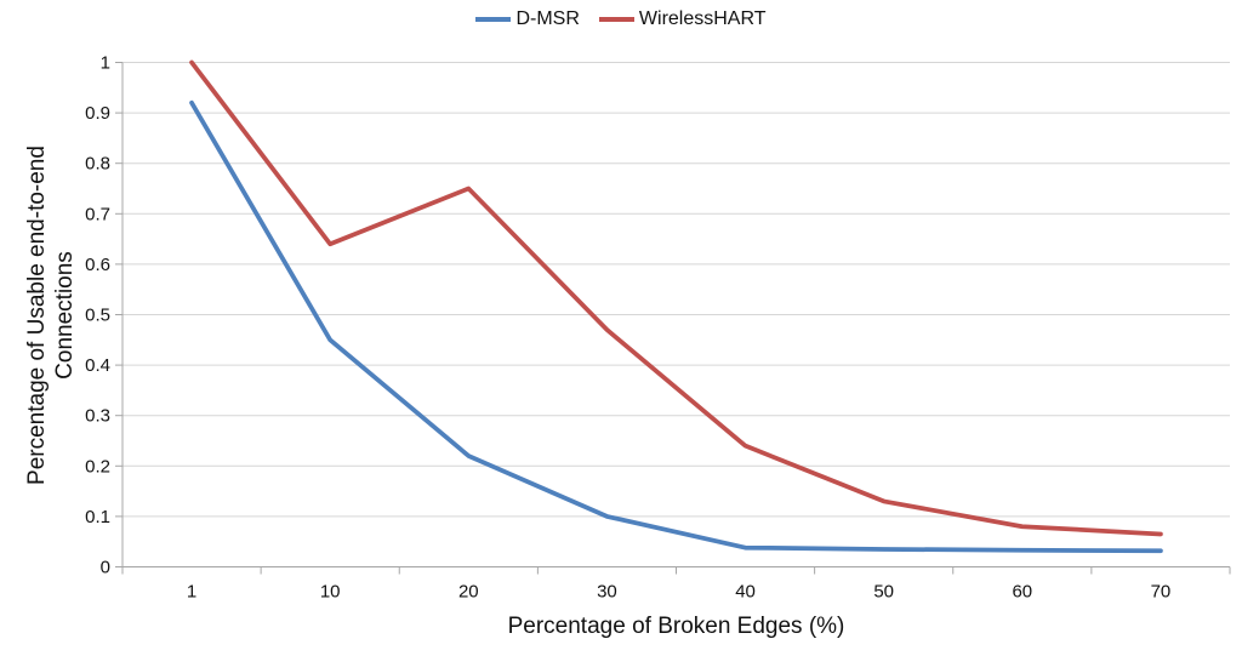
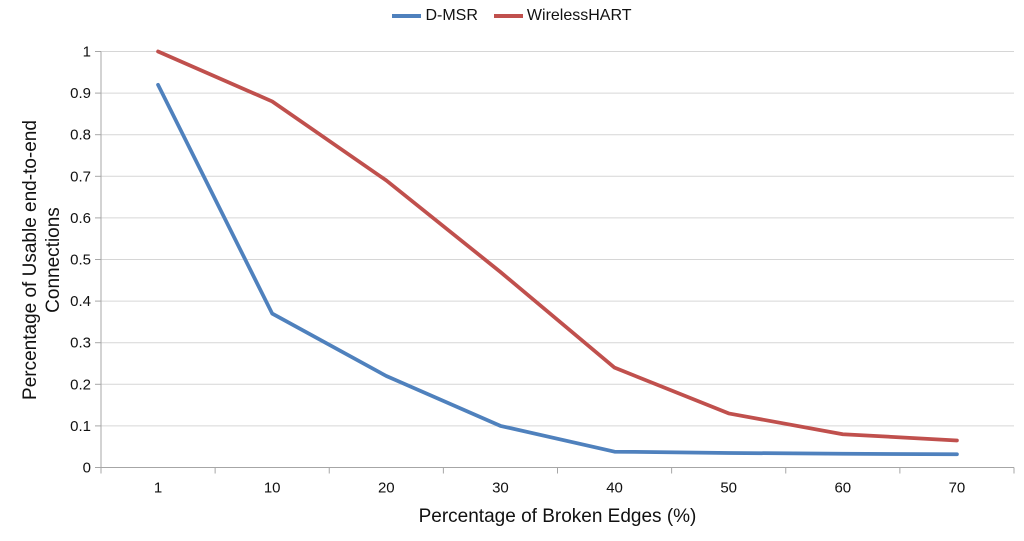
D-MSR/10: 0.45 -> 0.37
WirelessHART/10: 0.64 -> 0.88
WirelessHART/20: 0.75 -> 0.69
